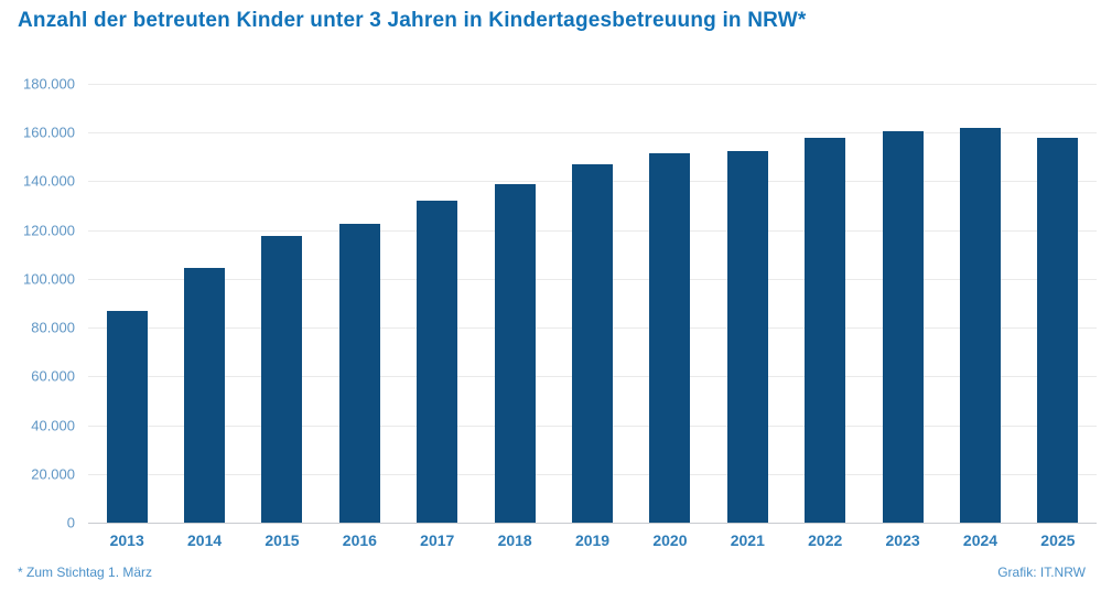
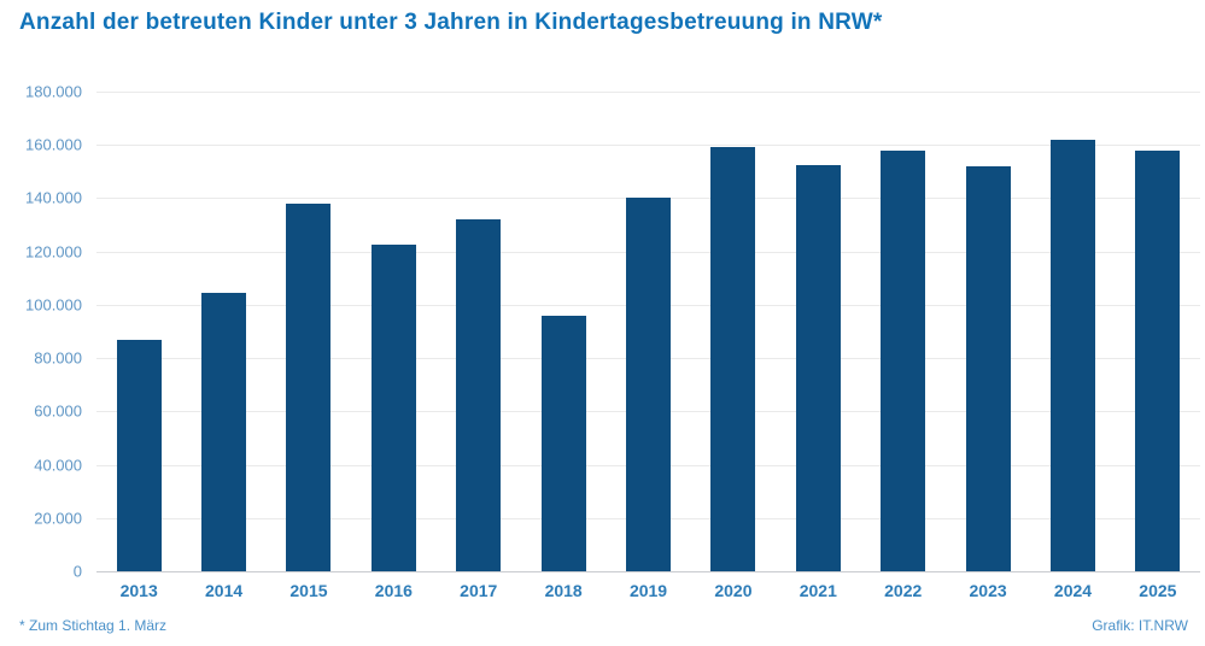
2015: 118000 -> 138000
2018: 139000 -> 96000
2019: 147000 -> 140000
2020: 152000 -> 159000
2023: 160000 -> 152000
